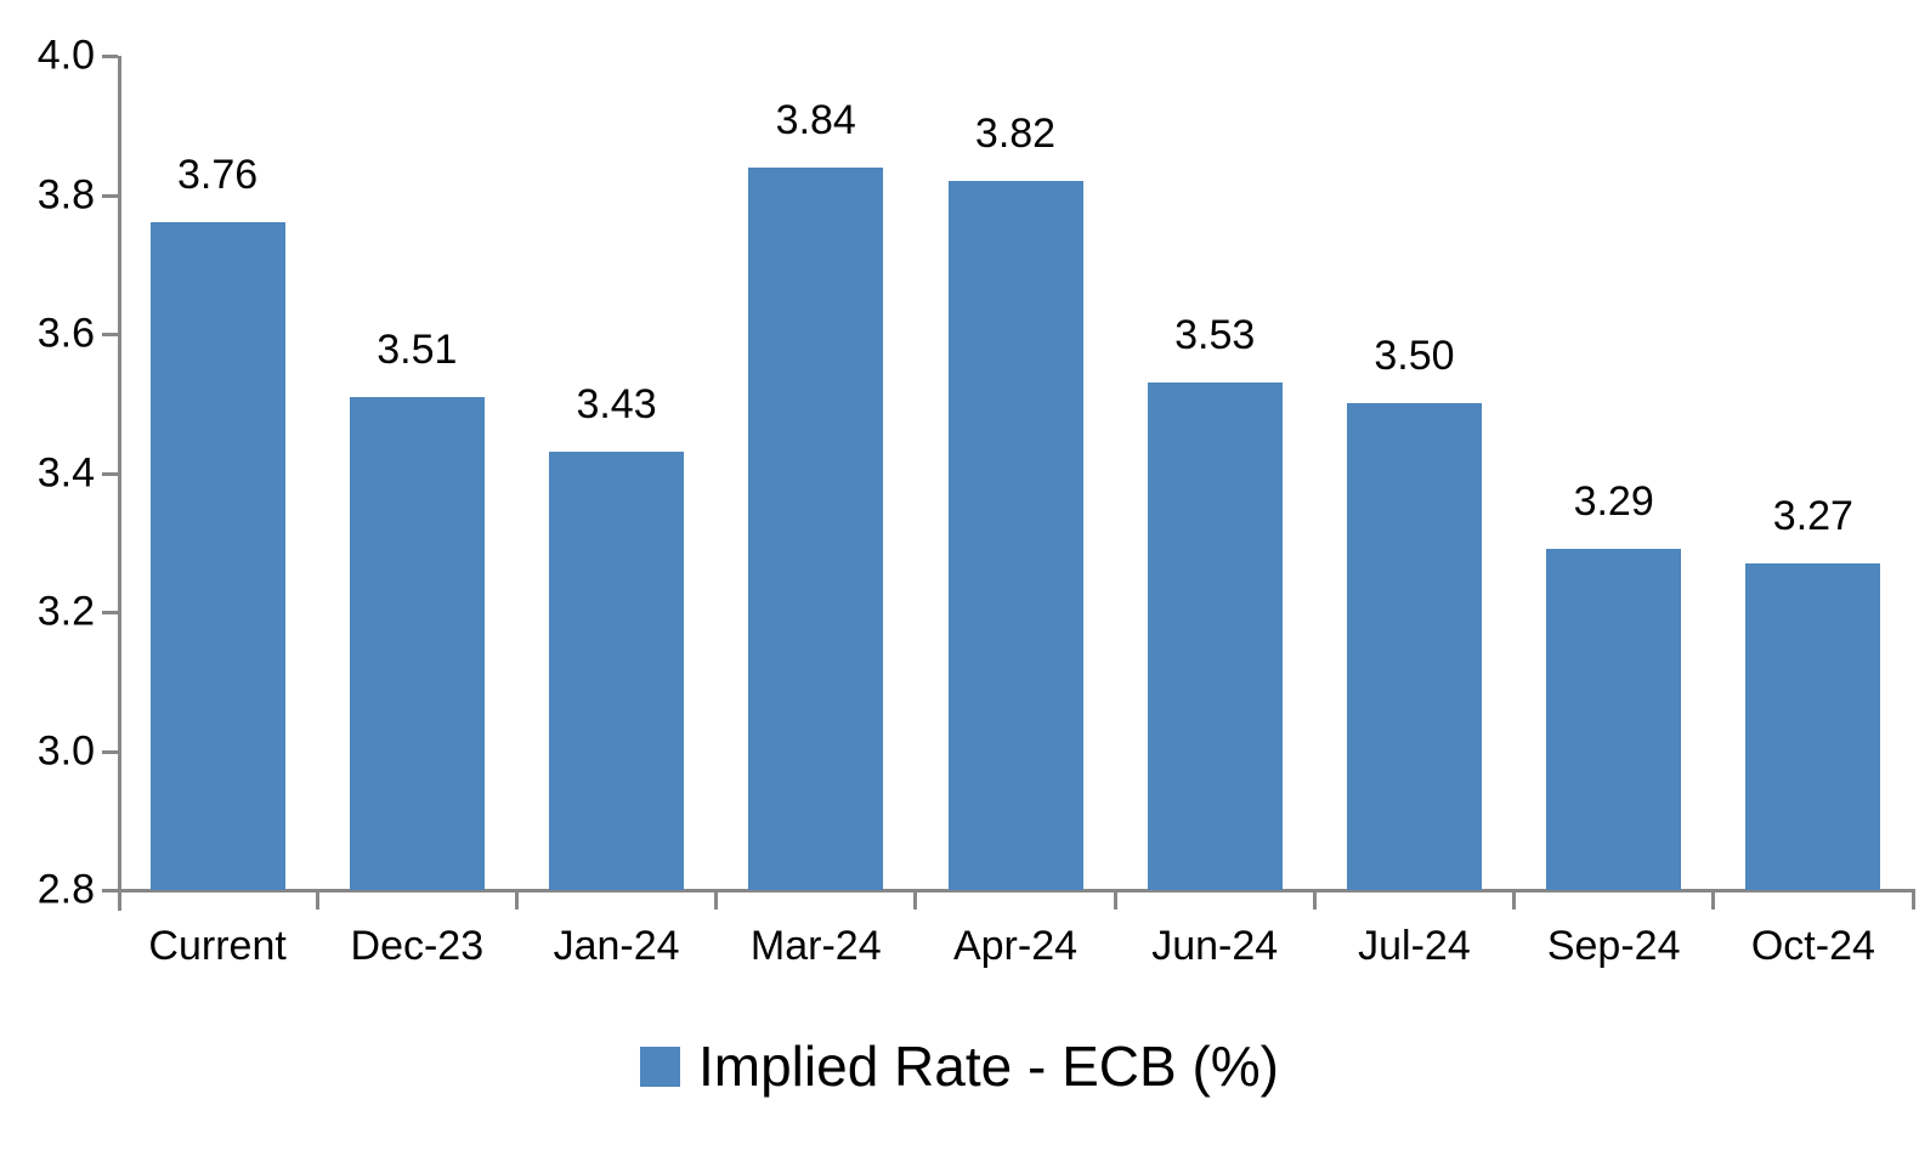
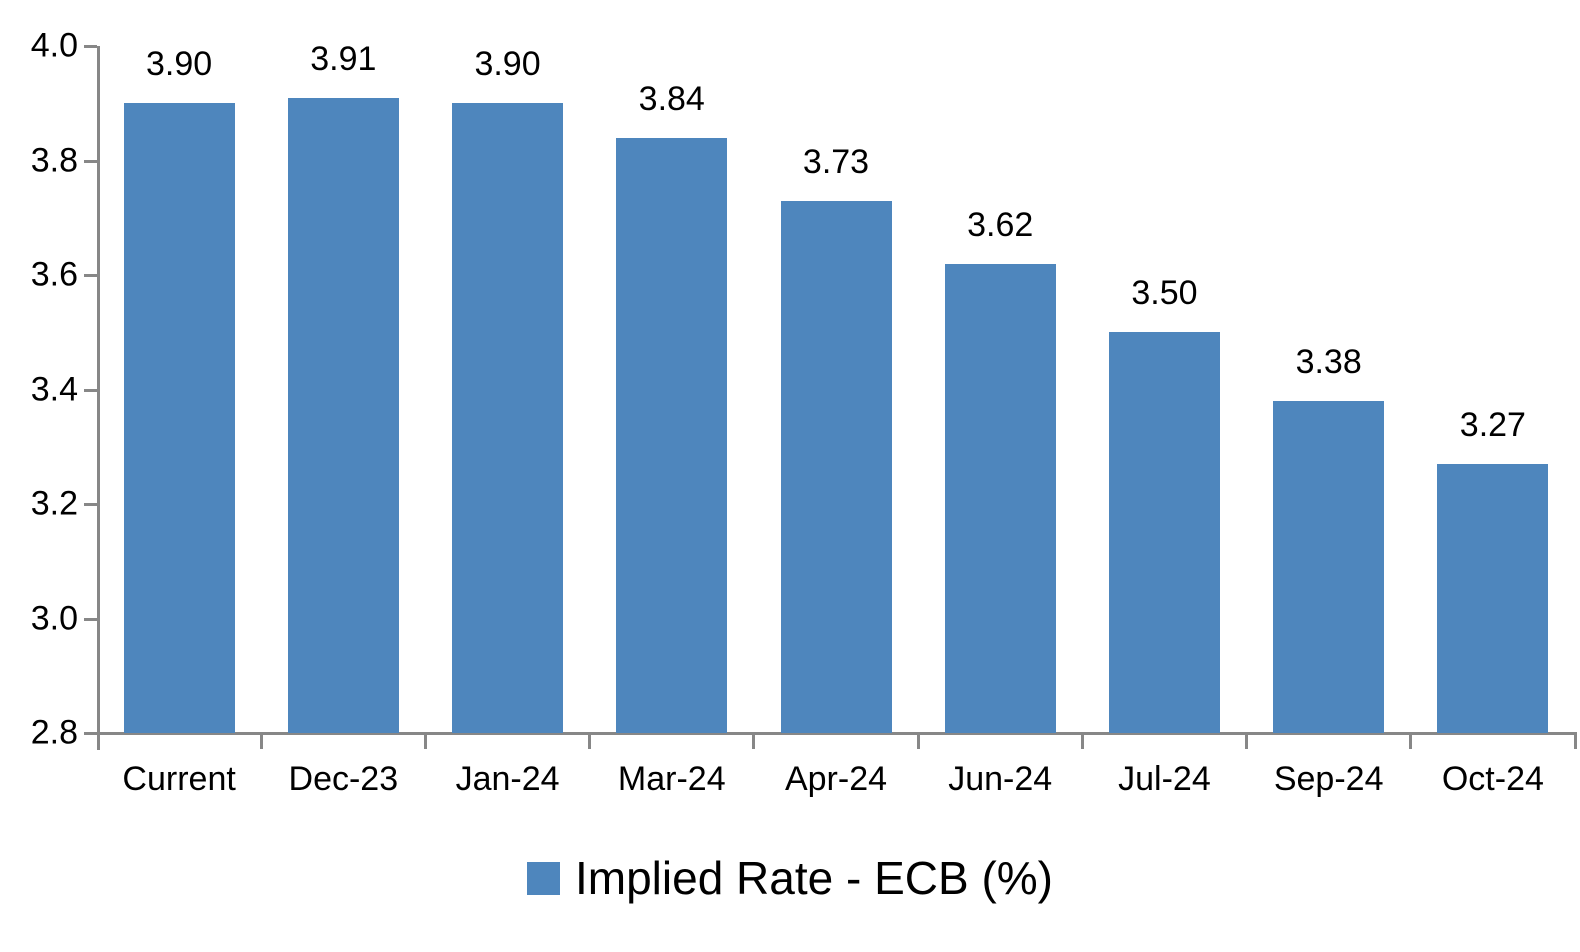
Current: 3.76 -> 3.90
Dec-23: 3.51 -> 3.91
Jan-24: 3.43 -> 3.90
Apr-24: 3.82 -> 3.73
Jun-24: 3.53 -> 3.62
Sep-24: 3.29 -> 3.38
